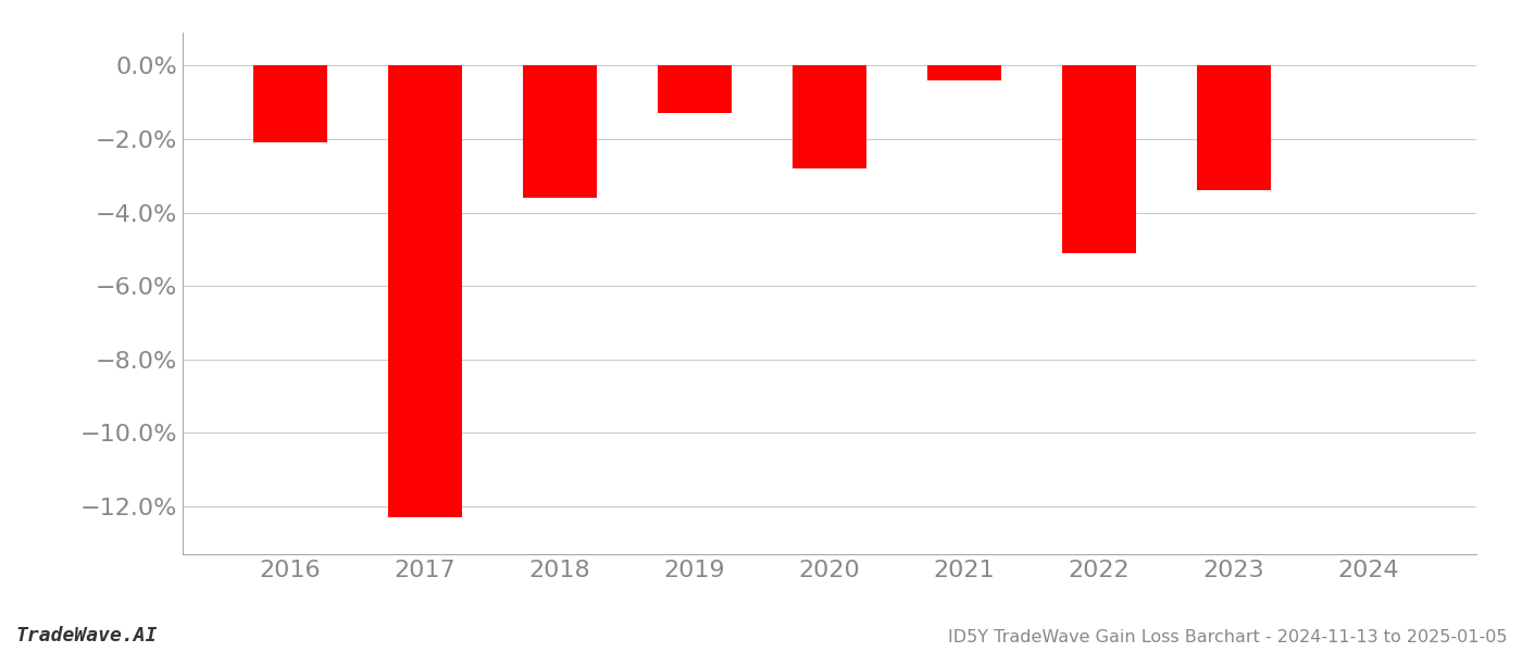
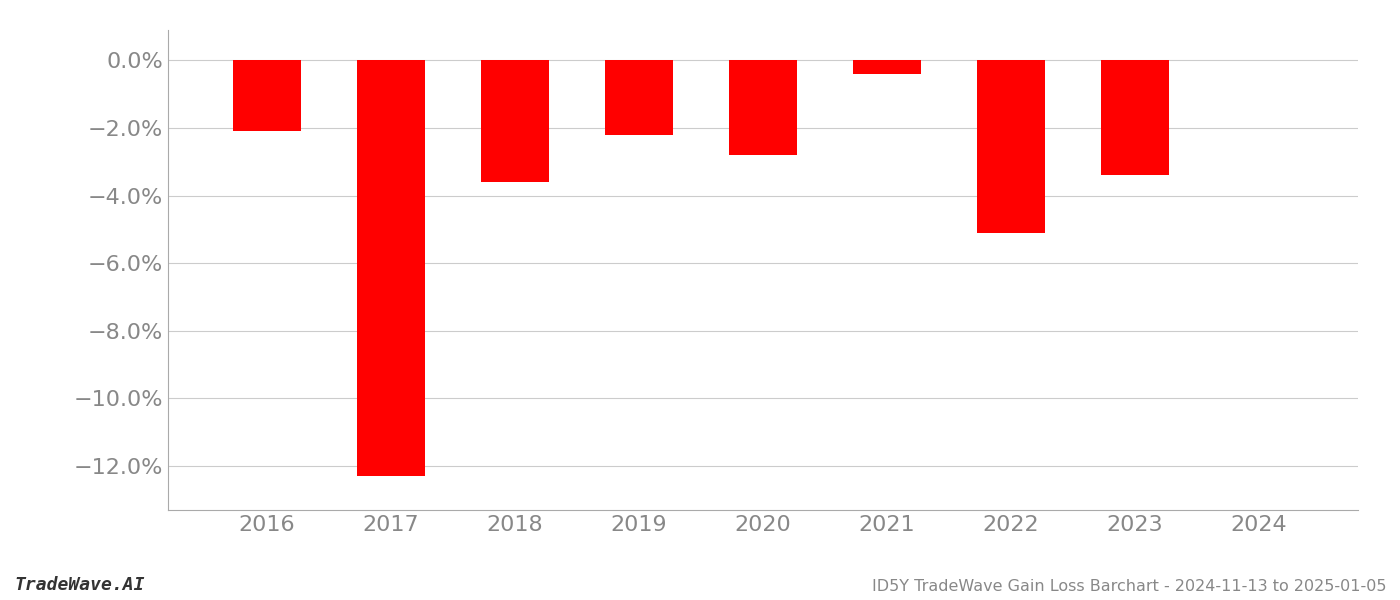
2019: -1.3% -> -2.2%
